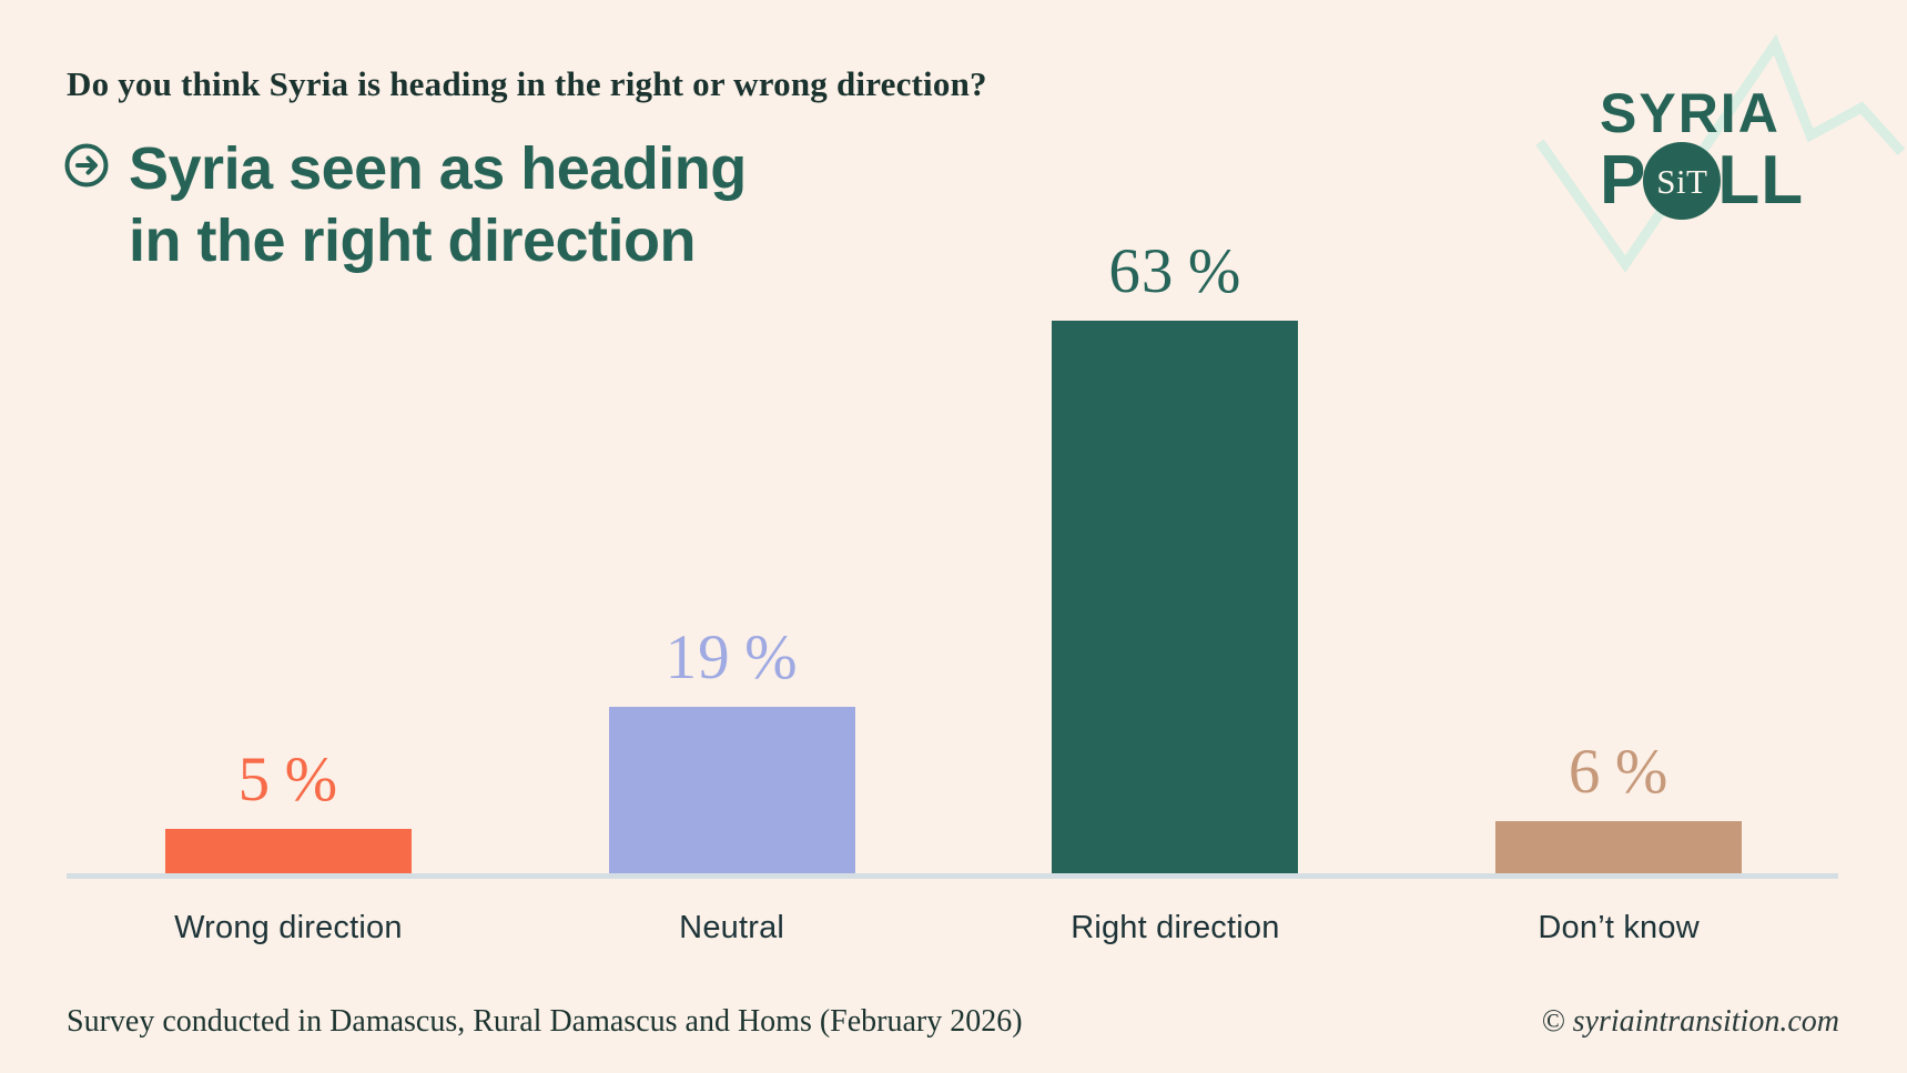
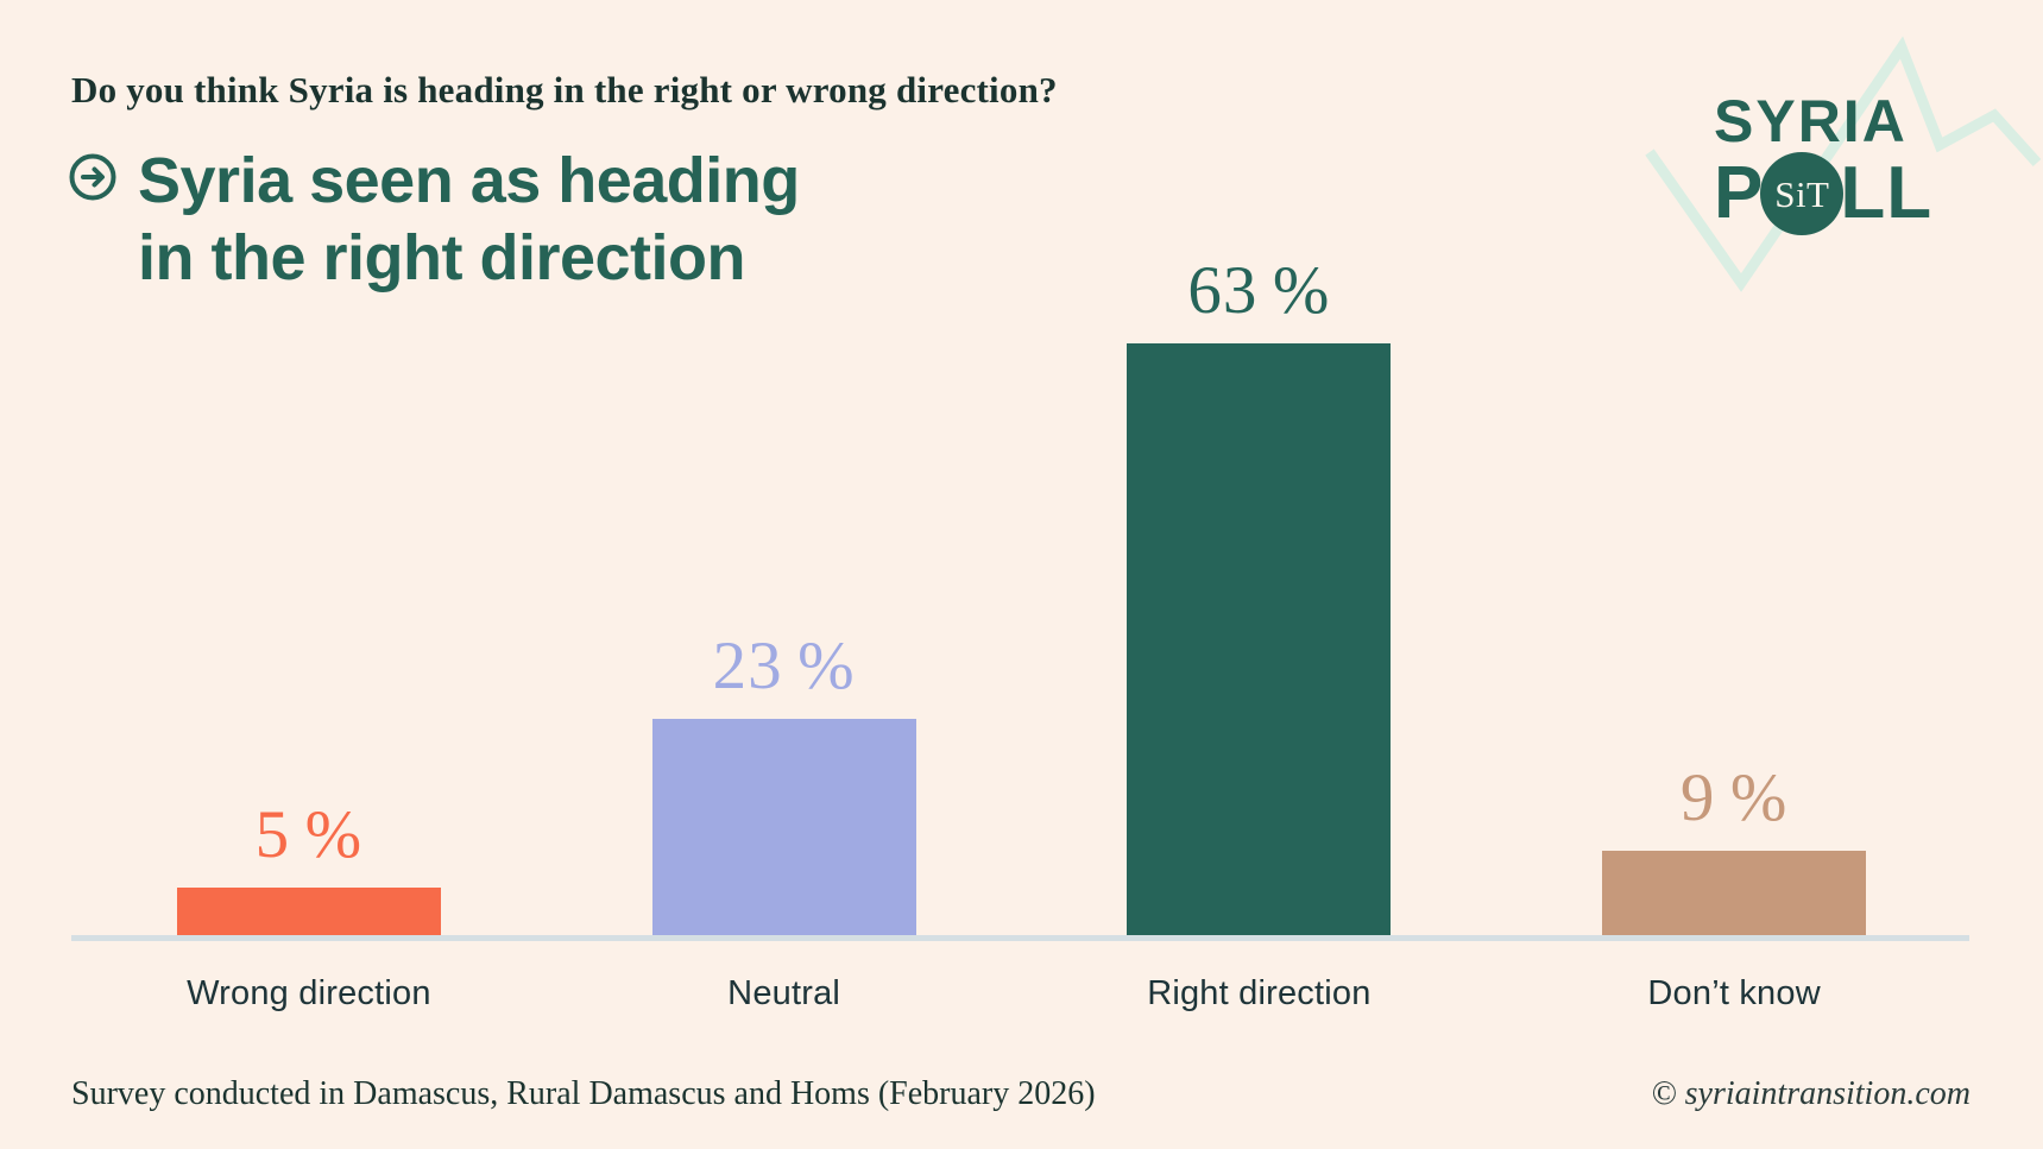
Neutral: 19 -> 23
Don’t know: 6 -> 9
